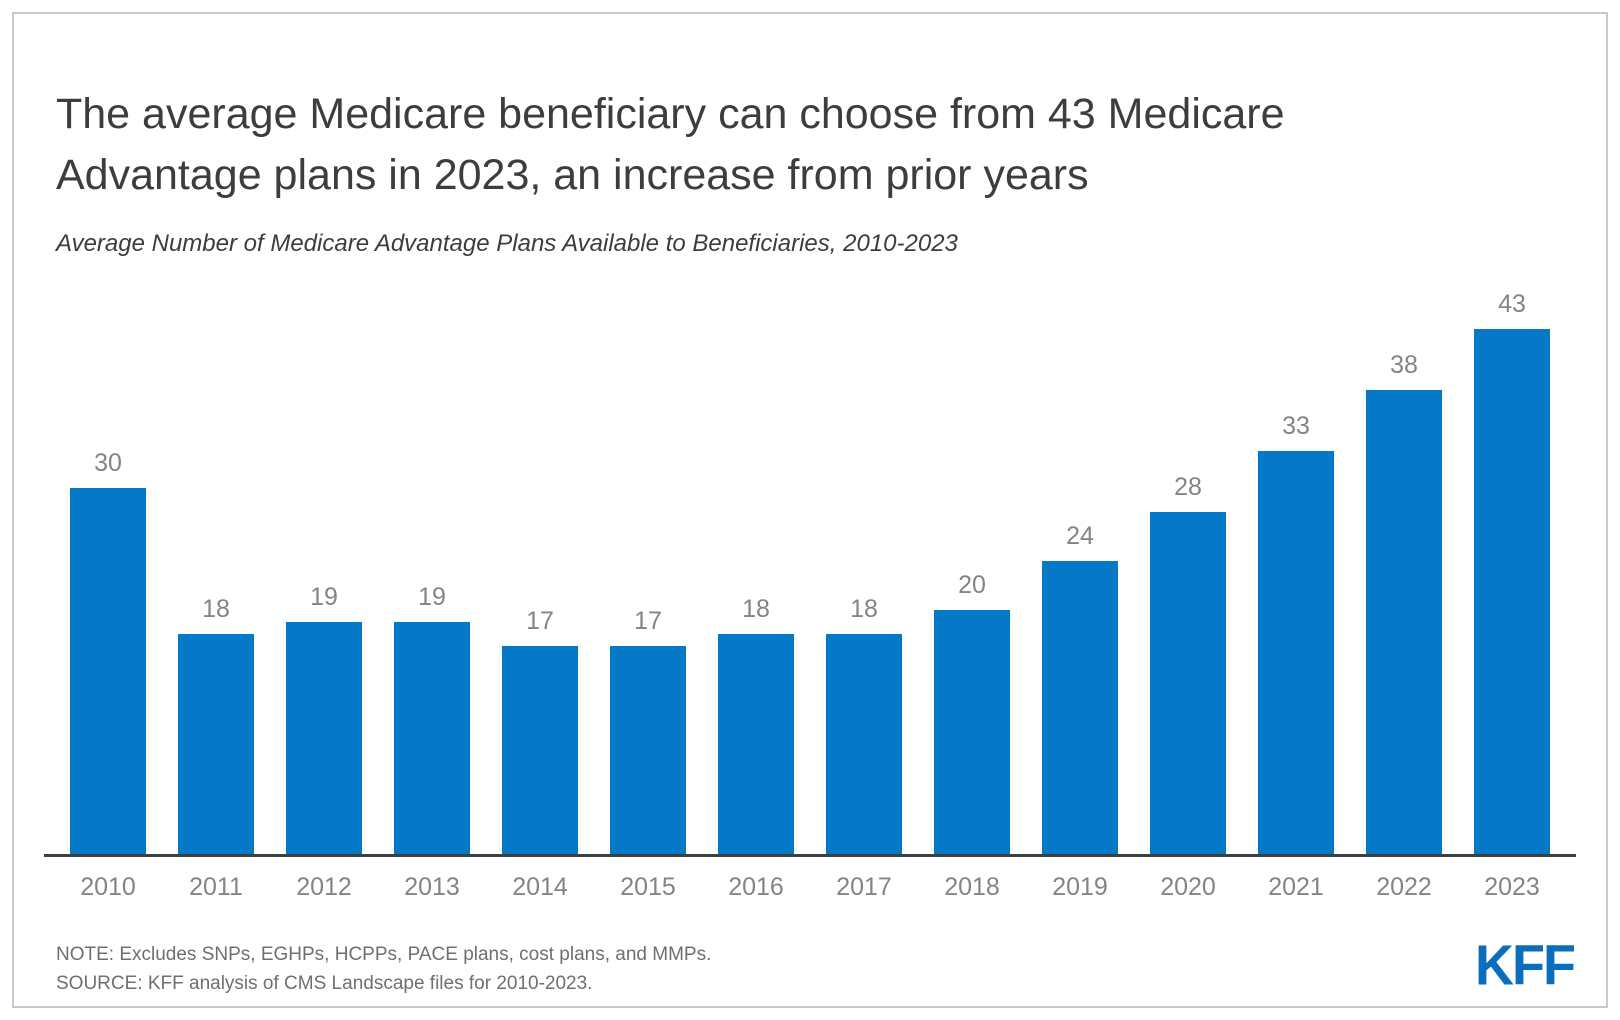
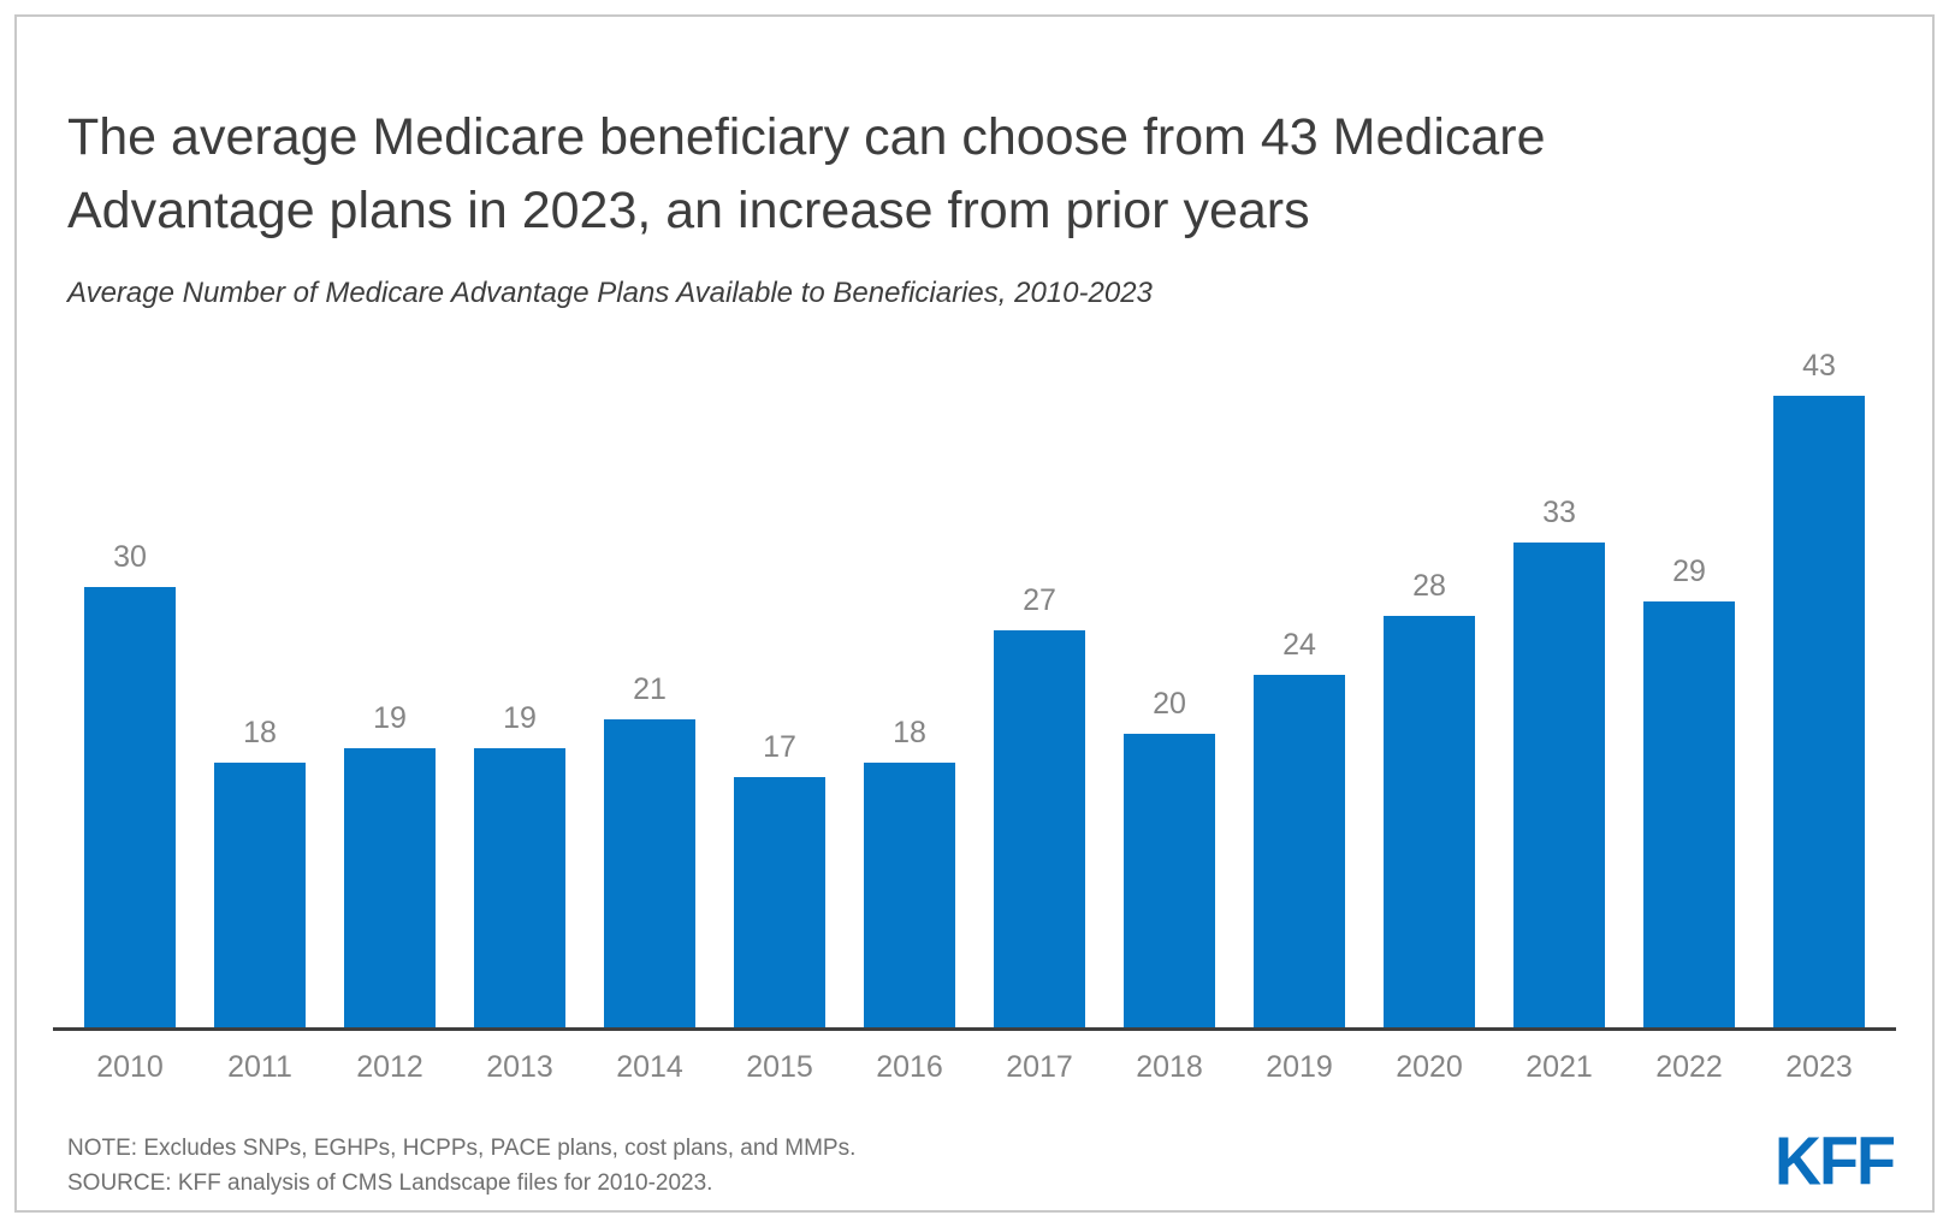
2014: 17 -> 21
2017: 18 -> 27
2022: 38 -> 29
